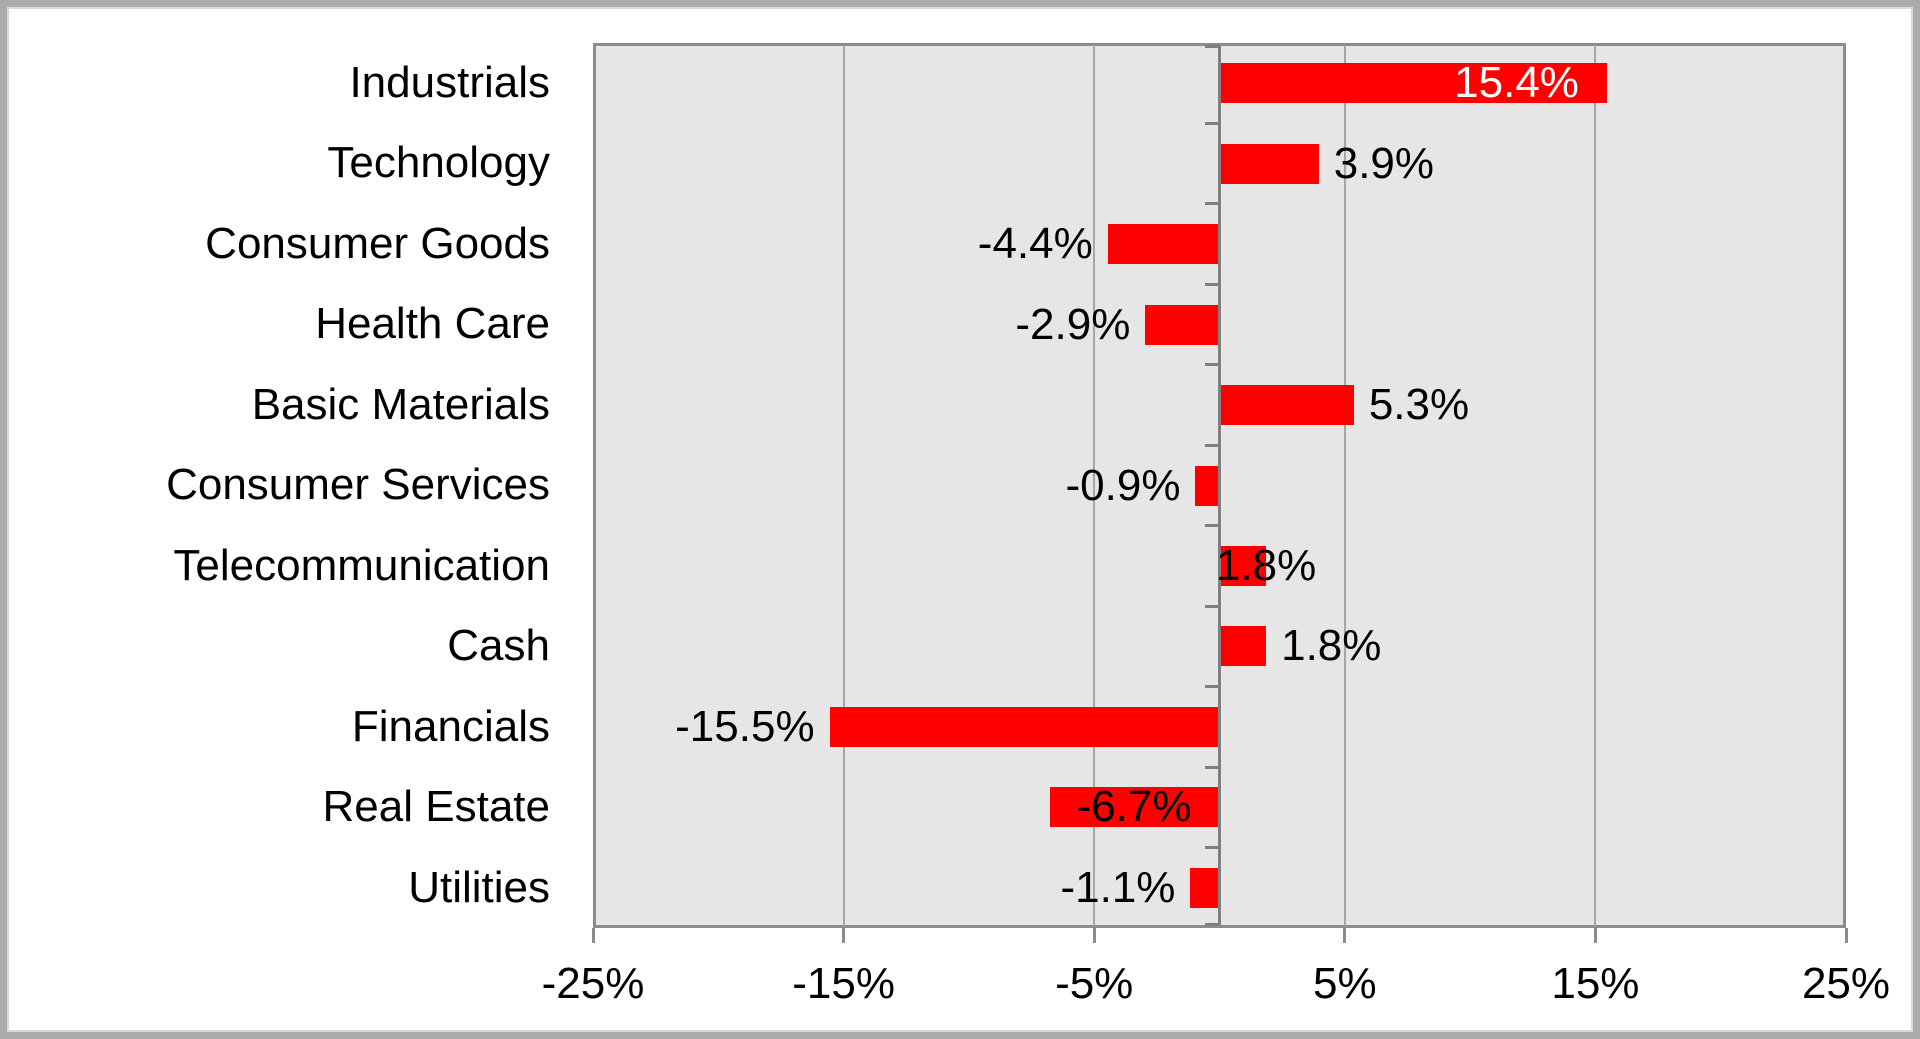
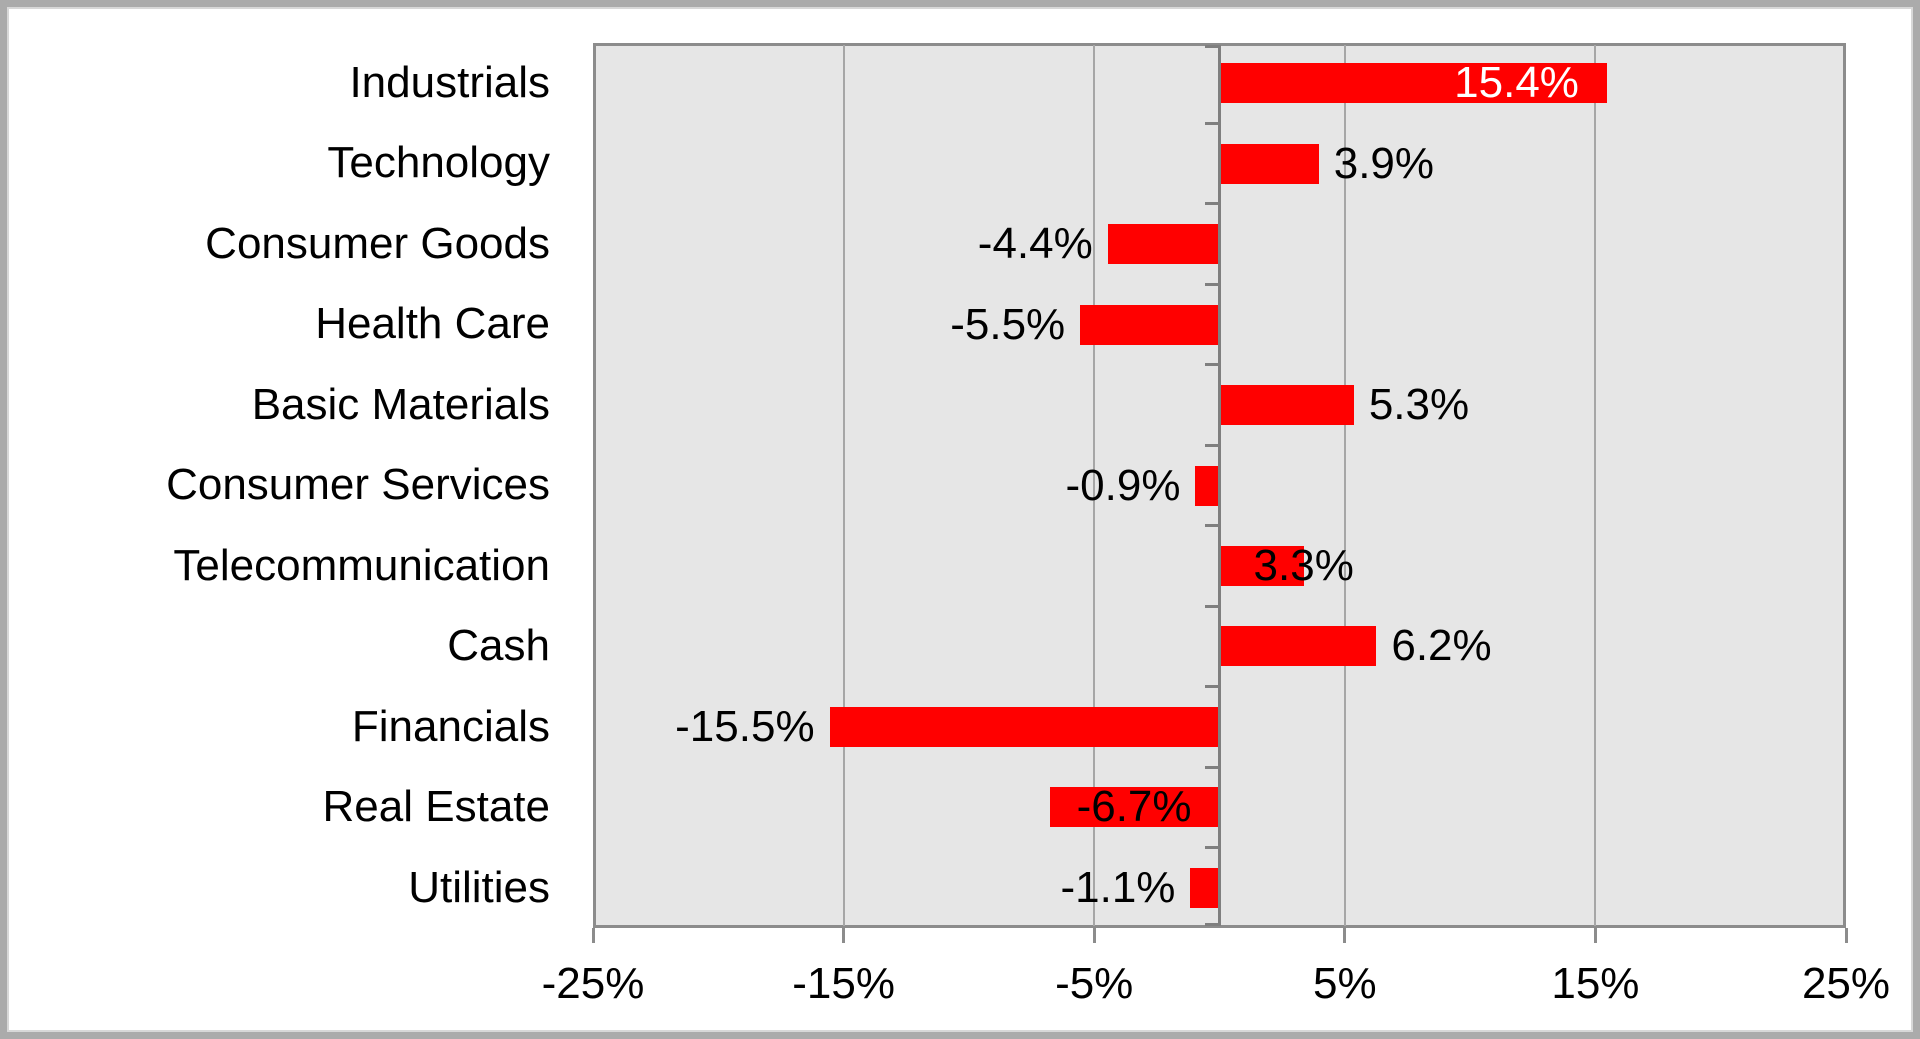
Health Care: -2.9% -> -5.5%
Telecommunication: 1.8% -> 3.3%
Cash: 1.8% -> 6.2%
